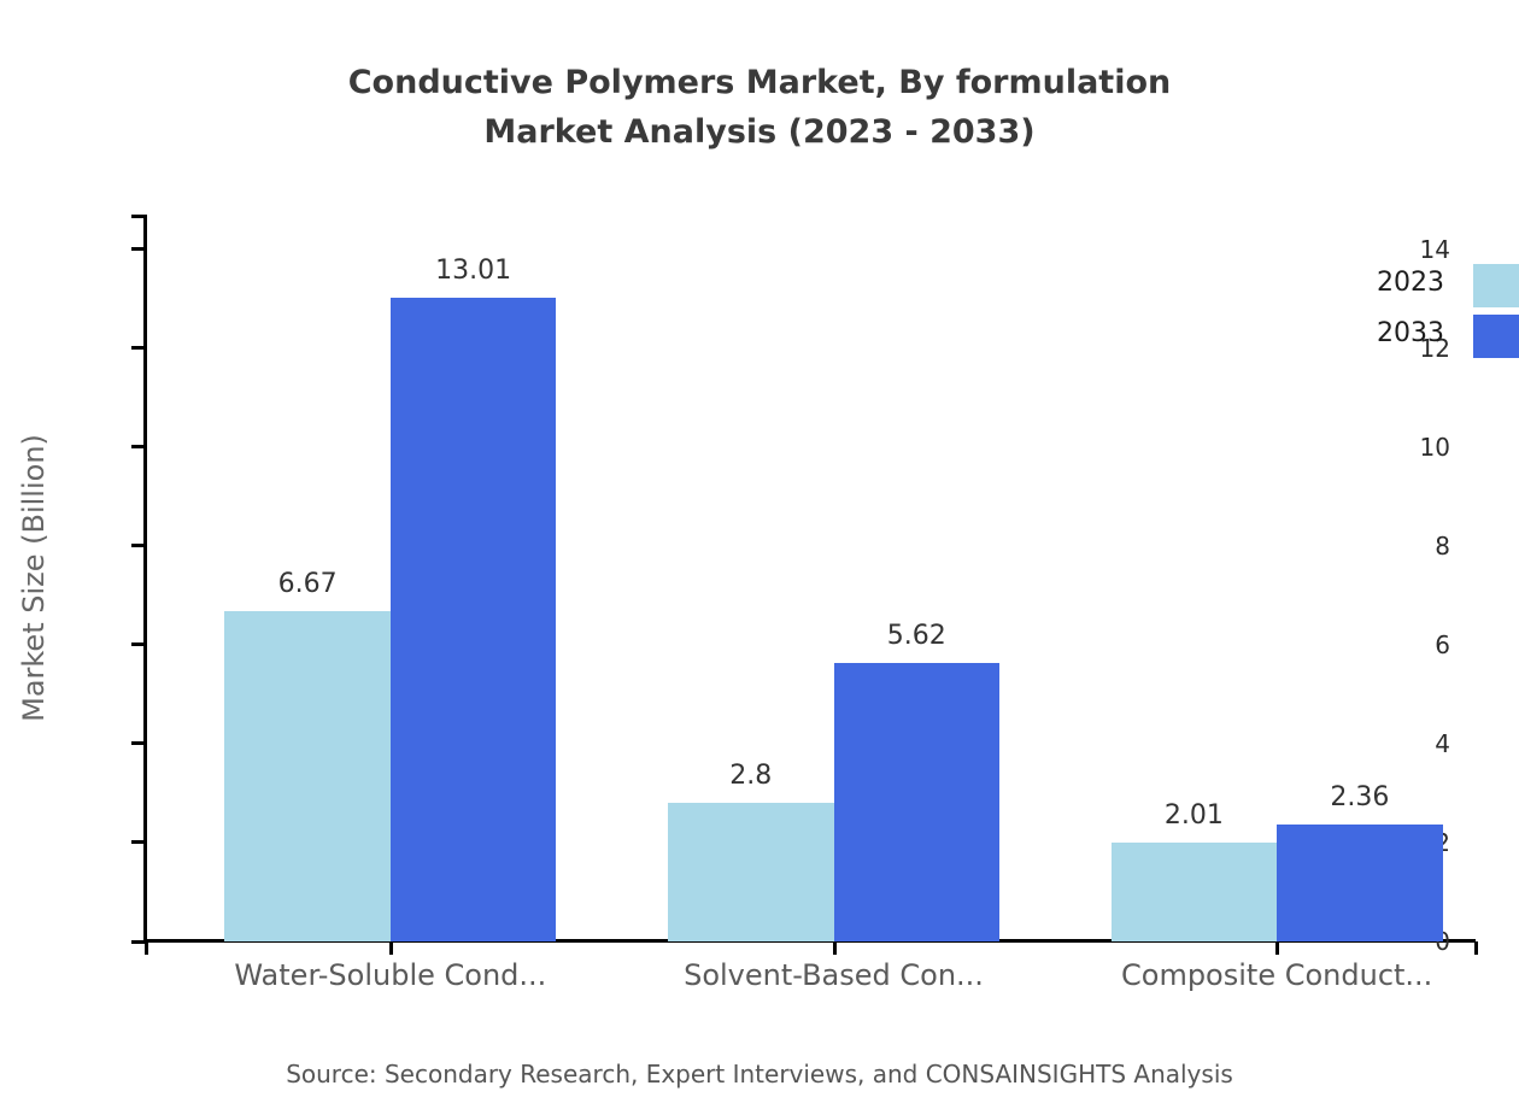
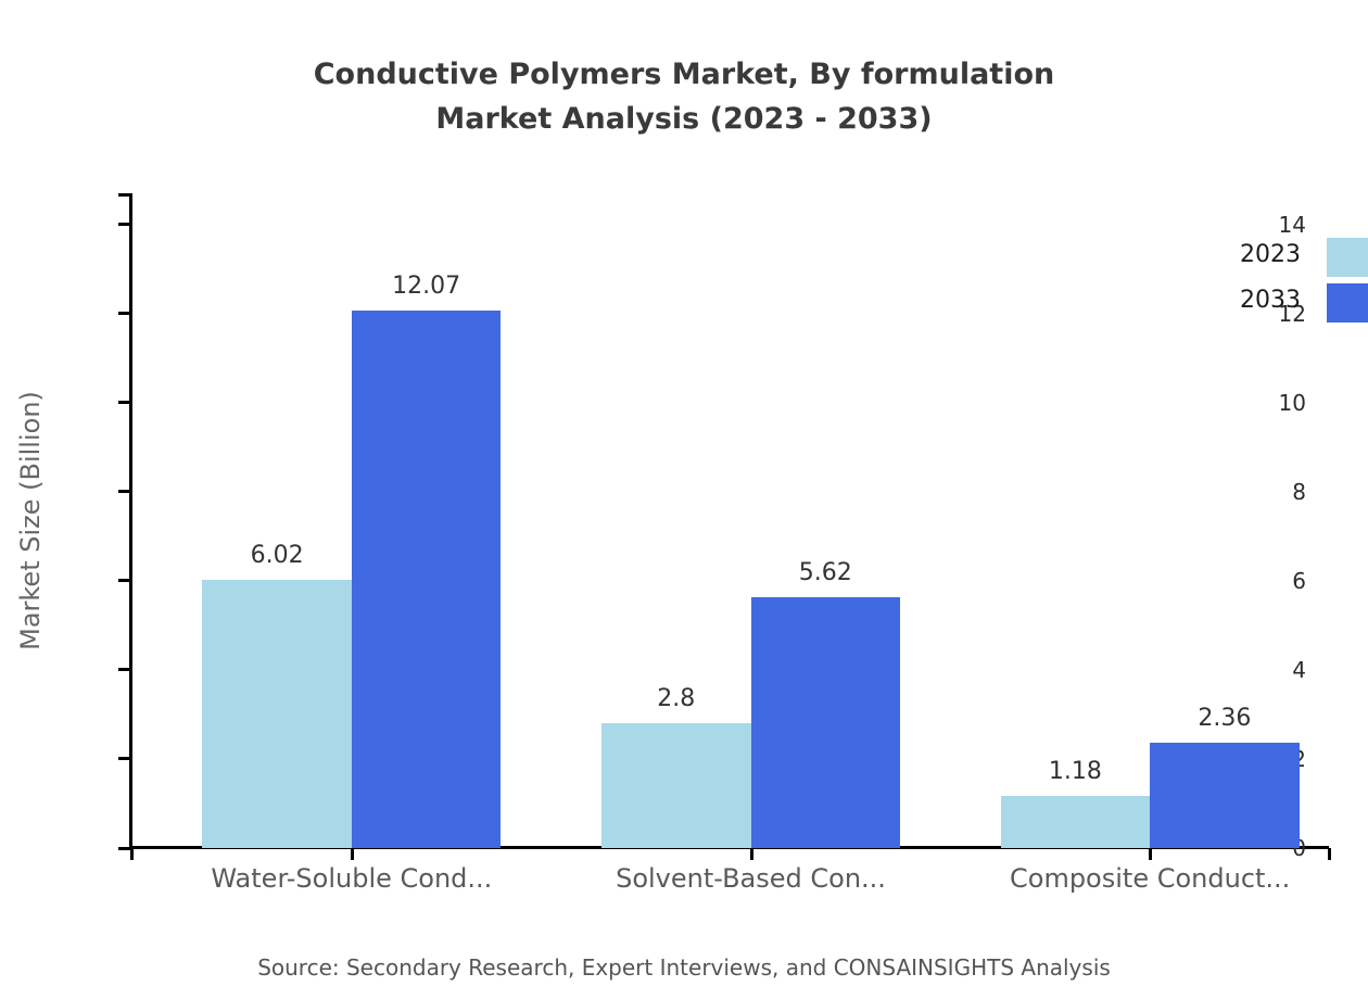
2023/Water-Soluble Cond...: 6.67 -> 6.02
2033/Water-Soluble Cond...: 13.01 -> 12.07
2023/Composite Conduct...: 2.01 -> 1.18
